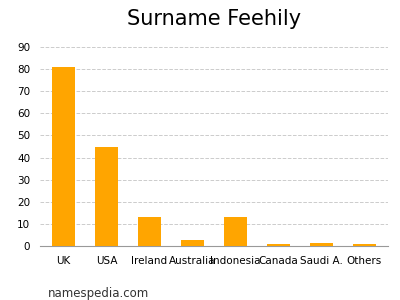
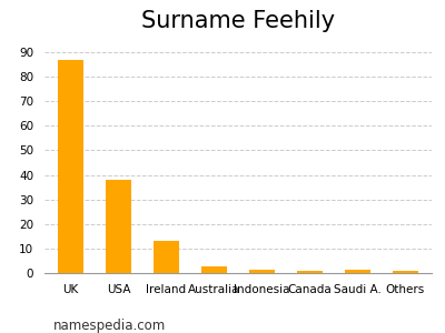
UK: 81.0 -> 87.0
USA: 45.0 -> 38.0
Indonesia: 13.0 -> 1.2
